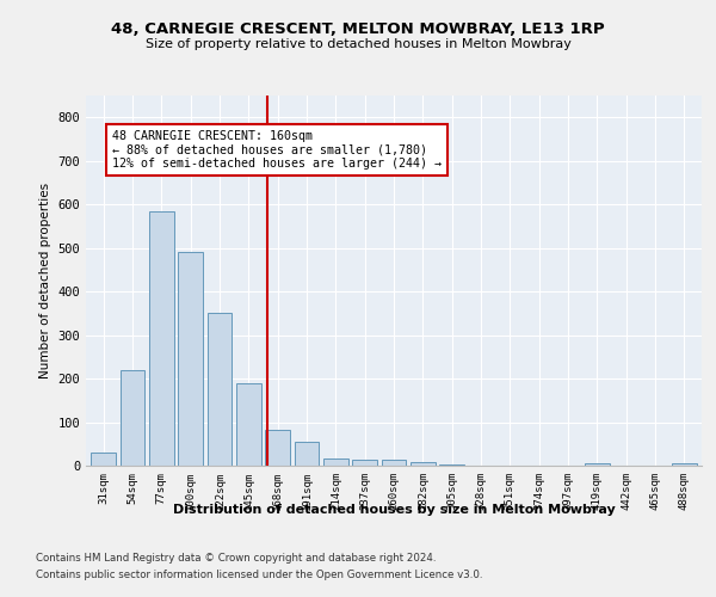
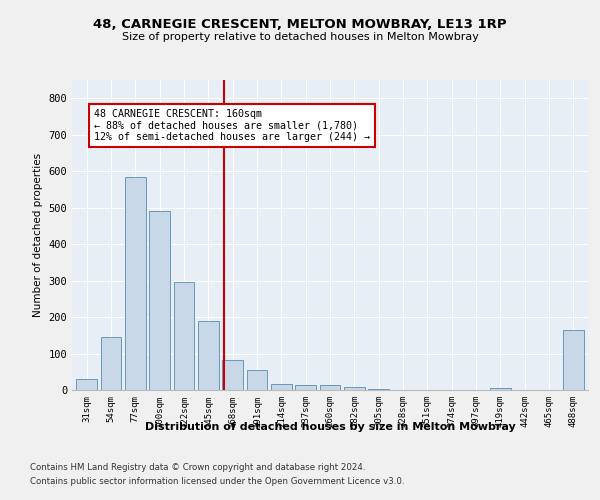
54sqm: 218 -> 145
122sqm: 350 -> 295
488sqm: 5 -> 165
